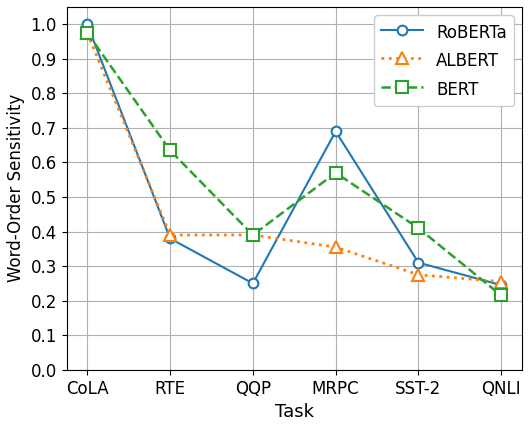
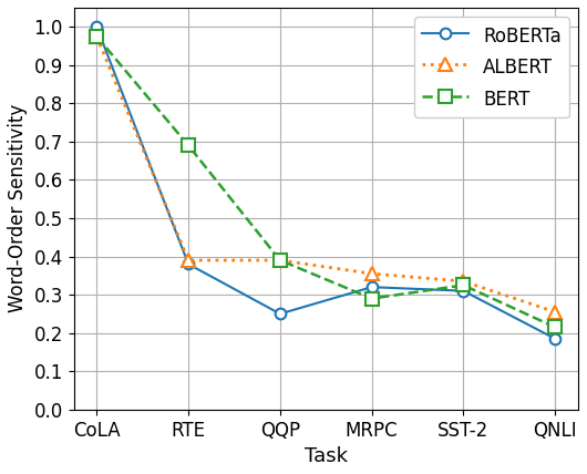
BERT/RTE: 0.635 -> 0.690
RoBERTa/MRPC: 0.690 -> 0.320
BERT/MRPC: 0.570 -> 0.290
ALBERT/SST-2: 0.275 -> 0.335
BERT/SST-2: 0.410 -> 0.325
RoBERTa/QNLI: 0.245 -> 0.185
